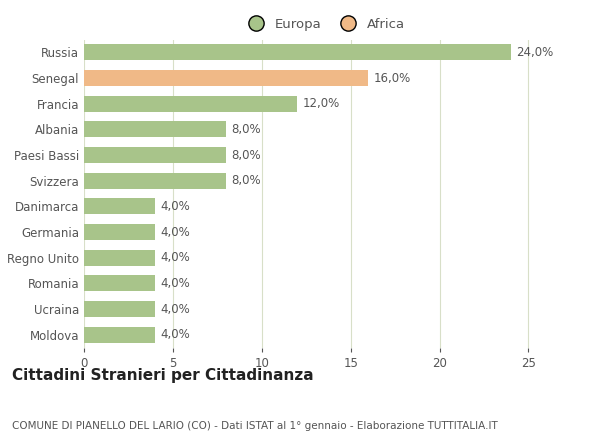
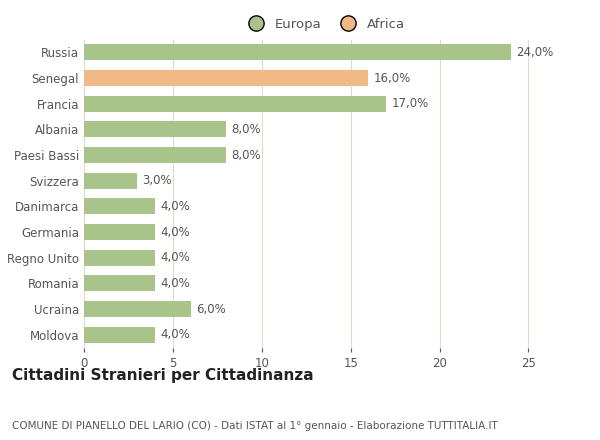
Francia: 12,0% -> 17,0%
Svizzera: 8,0% -> 3,0%
Ucraina: 4,0% -> 6,0%
